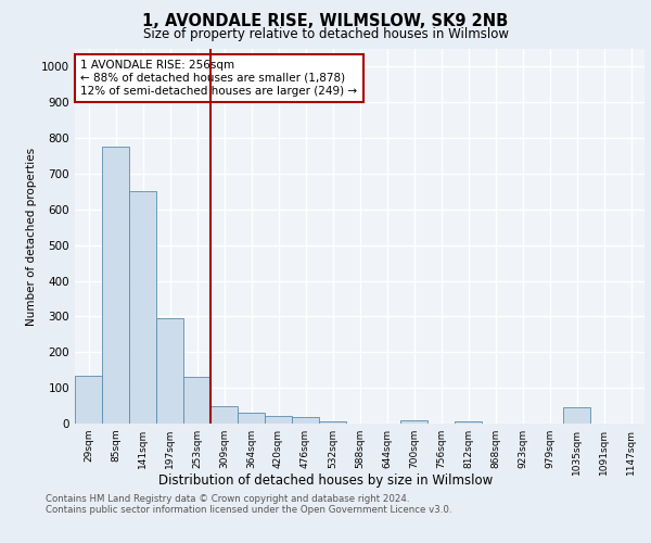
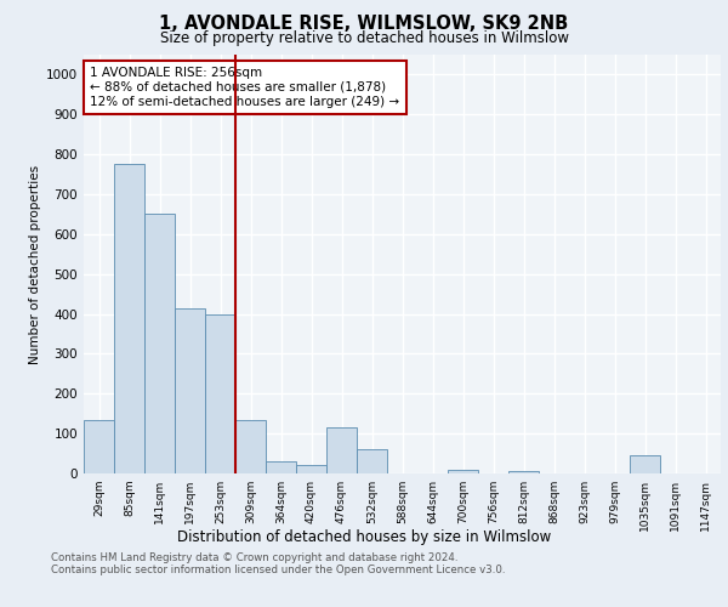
197sqm: 295 -> 415
253sqm: 130 -> 400
309sqm: 50 -> 135
476sqm: 18 -> 115
532sqm: 5 -> 60
